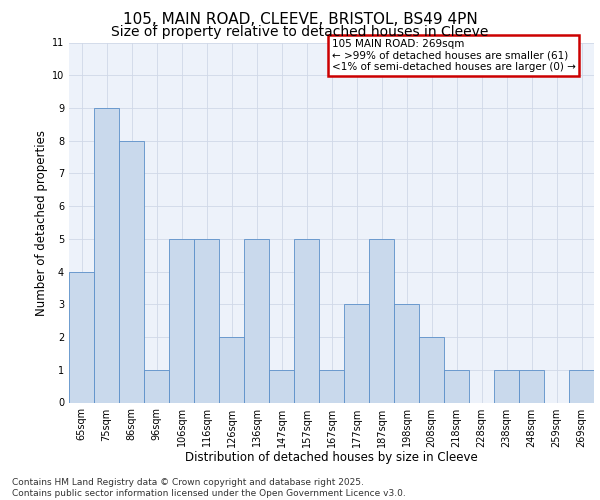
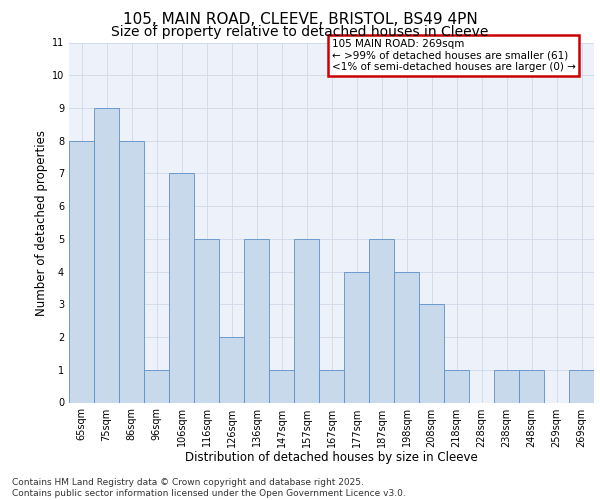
65sqm: 4 -> 8
106sqm: 5 -> 7
177sqm: 3 -> 4
198sqm: 3 -> 4
208sqm: 2 -> 3
